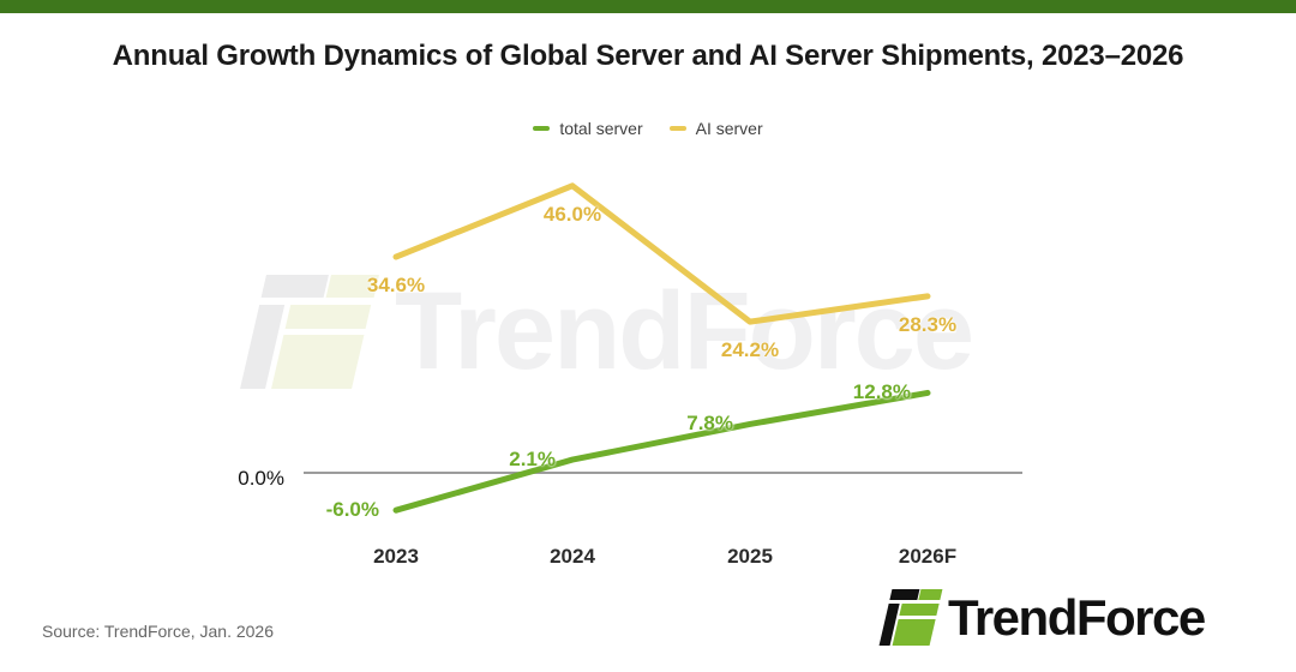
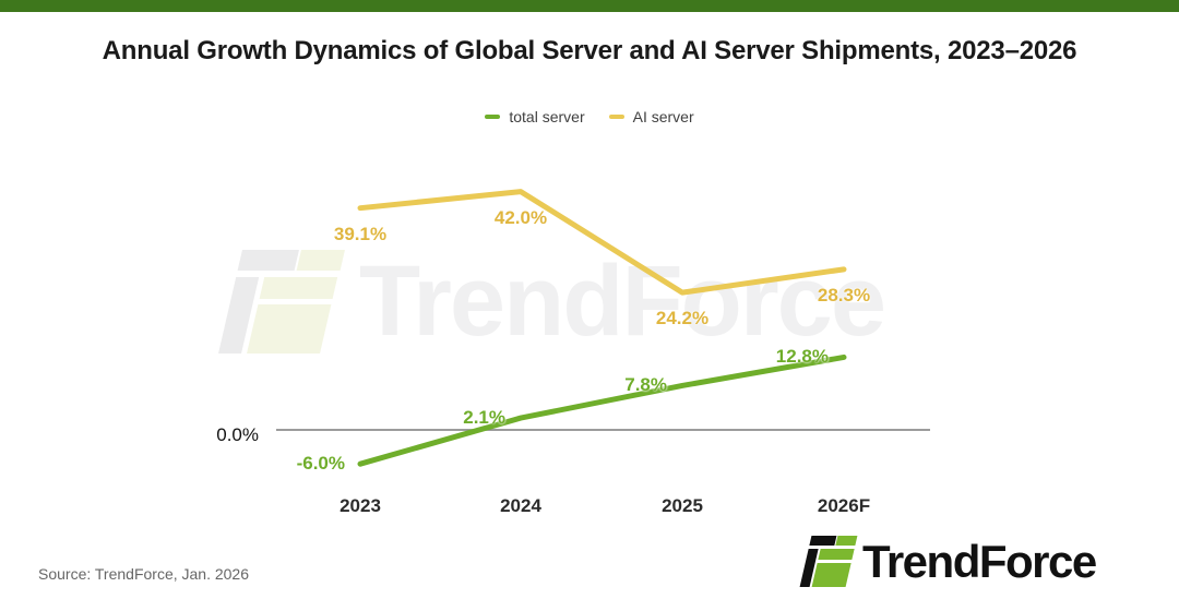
AI server/2023: 34.6% -> 39.1%
AI server/2024: 46.0% -> 42.0%
